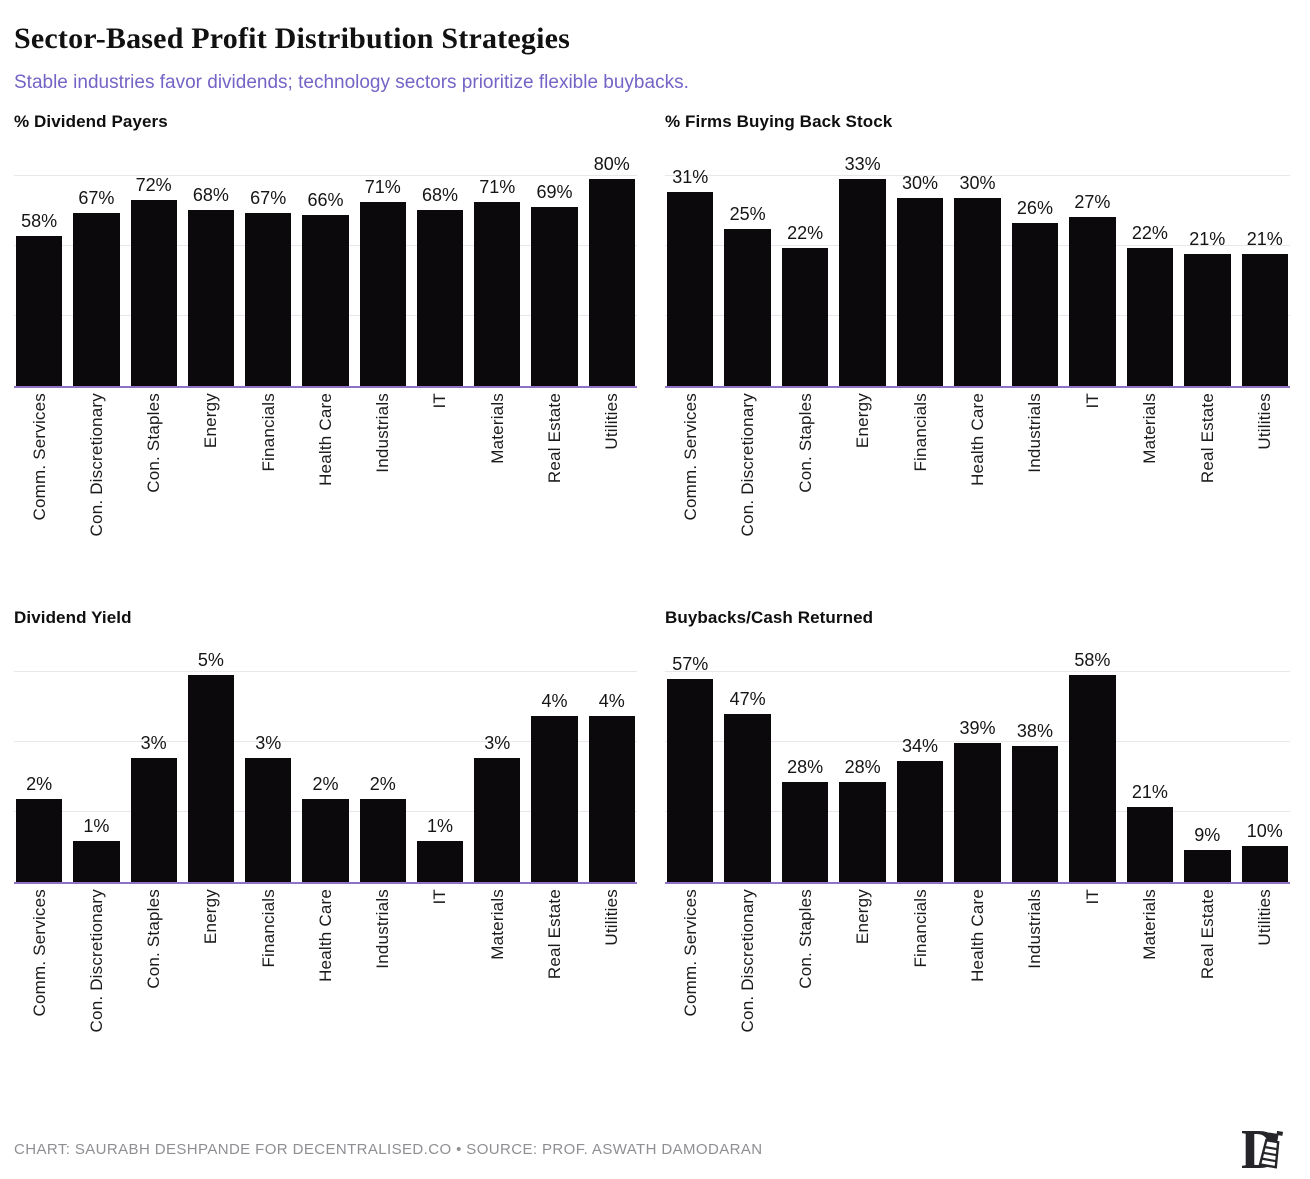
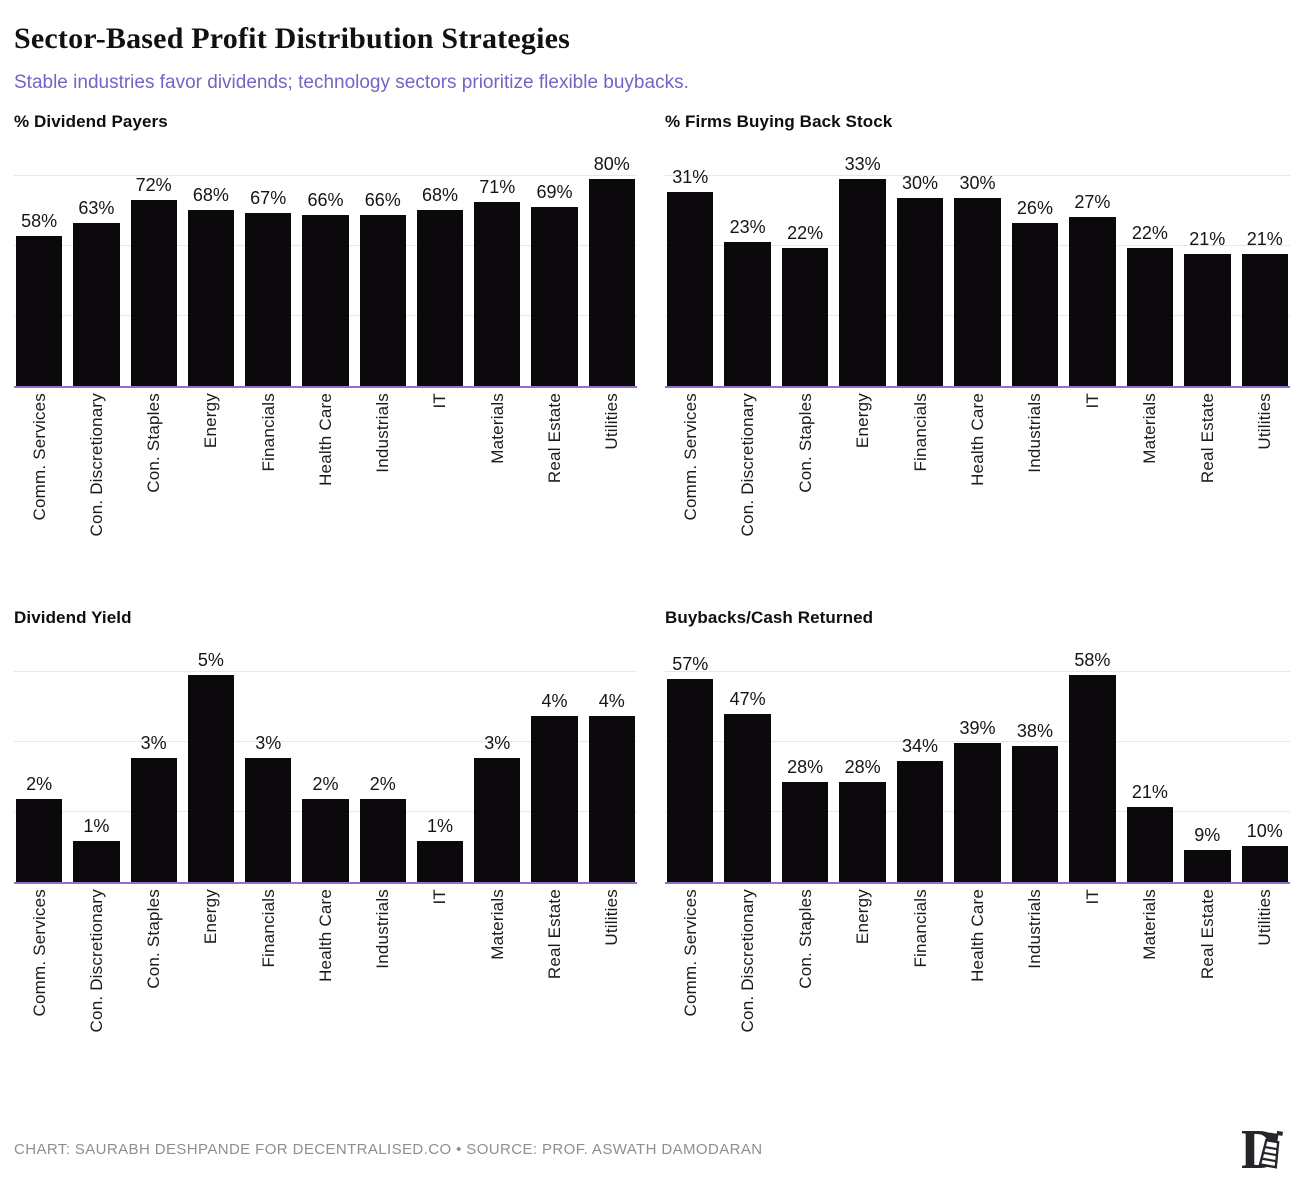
% Dividend Payers/Con. Discretionary: 67% -> 63%
% Dividend Payers/Industrials: 71% -> 66%
% Firms Buying Back Stock/Con. Discretionary: 25% -> 23%
